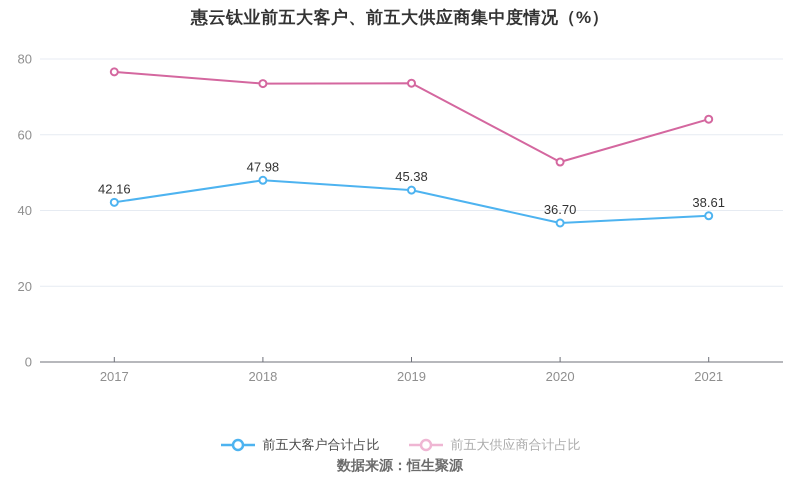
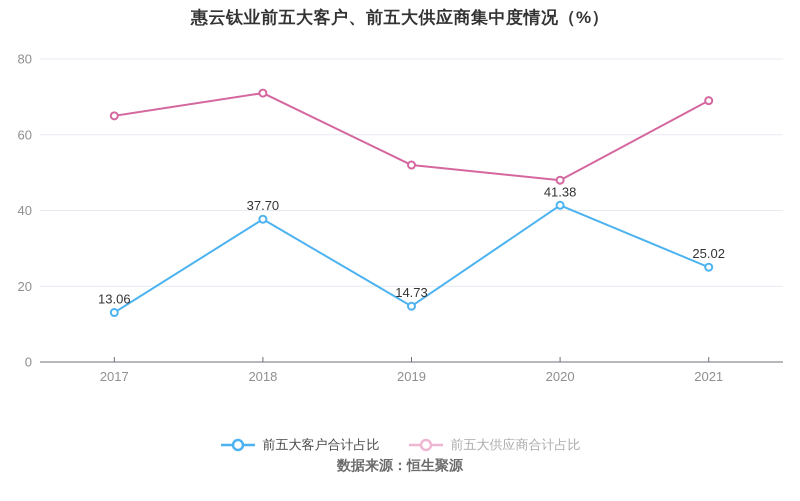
前五大客户合计占比/2017: 42.16 -> 13.06
前五大供应商合计占比/2017: 77 -> 65
前五大客户合计占比/2018: 47.98 -> 37.70
前五大供应商合计占比/2018: 74 -> 71
前五大客户合计占比/2019: 45.38 -> 14.73
前五大供应商合计占比/2019: 74 -> 52
前五大客户合计占比/2020: 36.70 -> 41.38
前五大供应商合计占比/2020: 53 -> 48
前五大客户合计占比/2021: 38.61 -> 25.02
前五大供应商合计占比/2021: 64 -> 69
